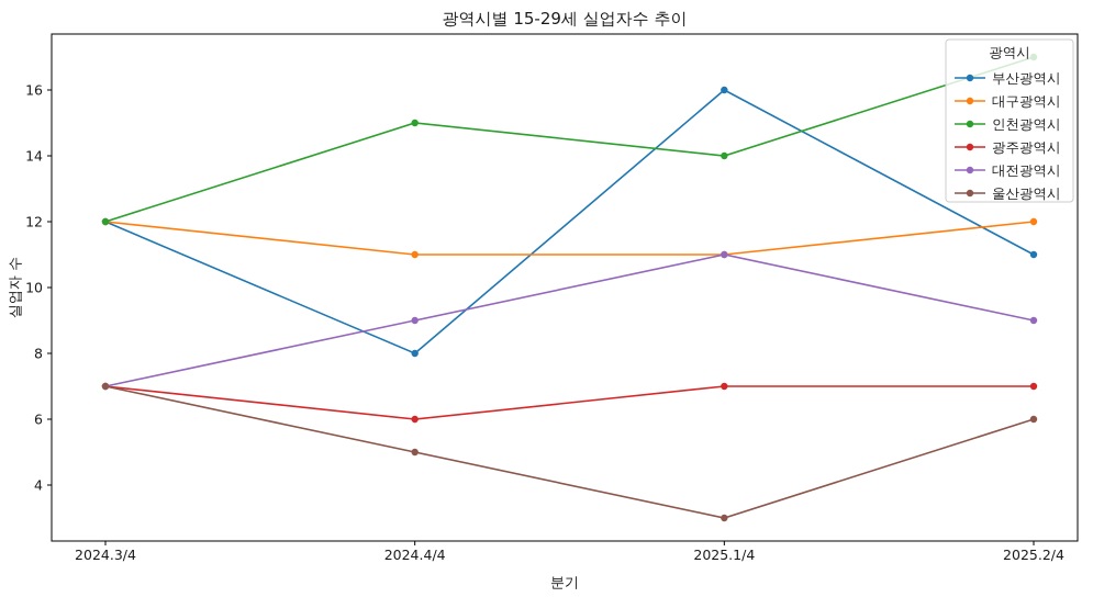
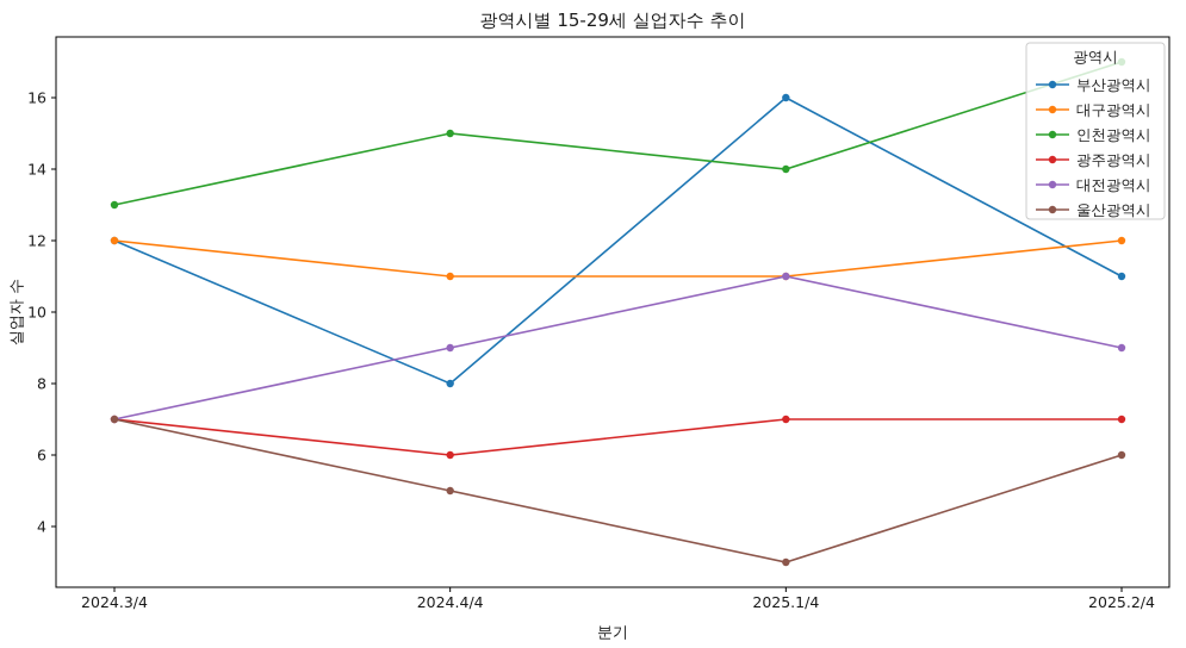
인천광역시/2024.3/4: 12 -> 13
